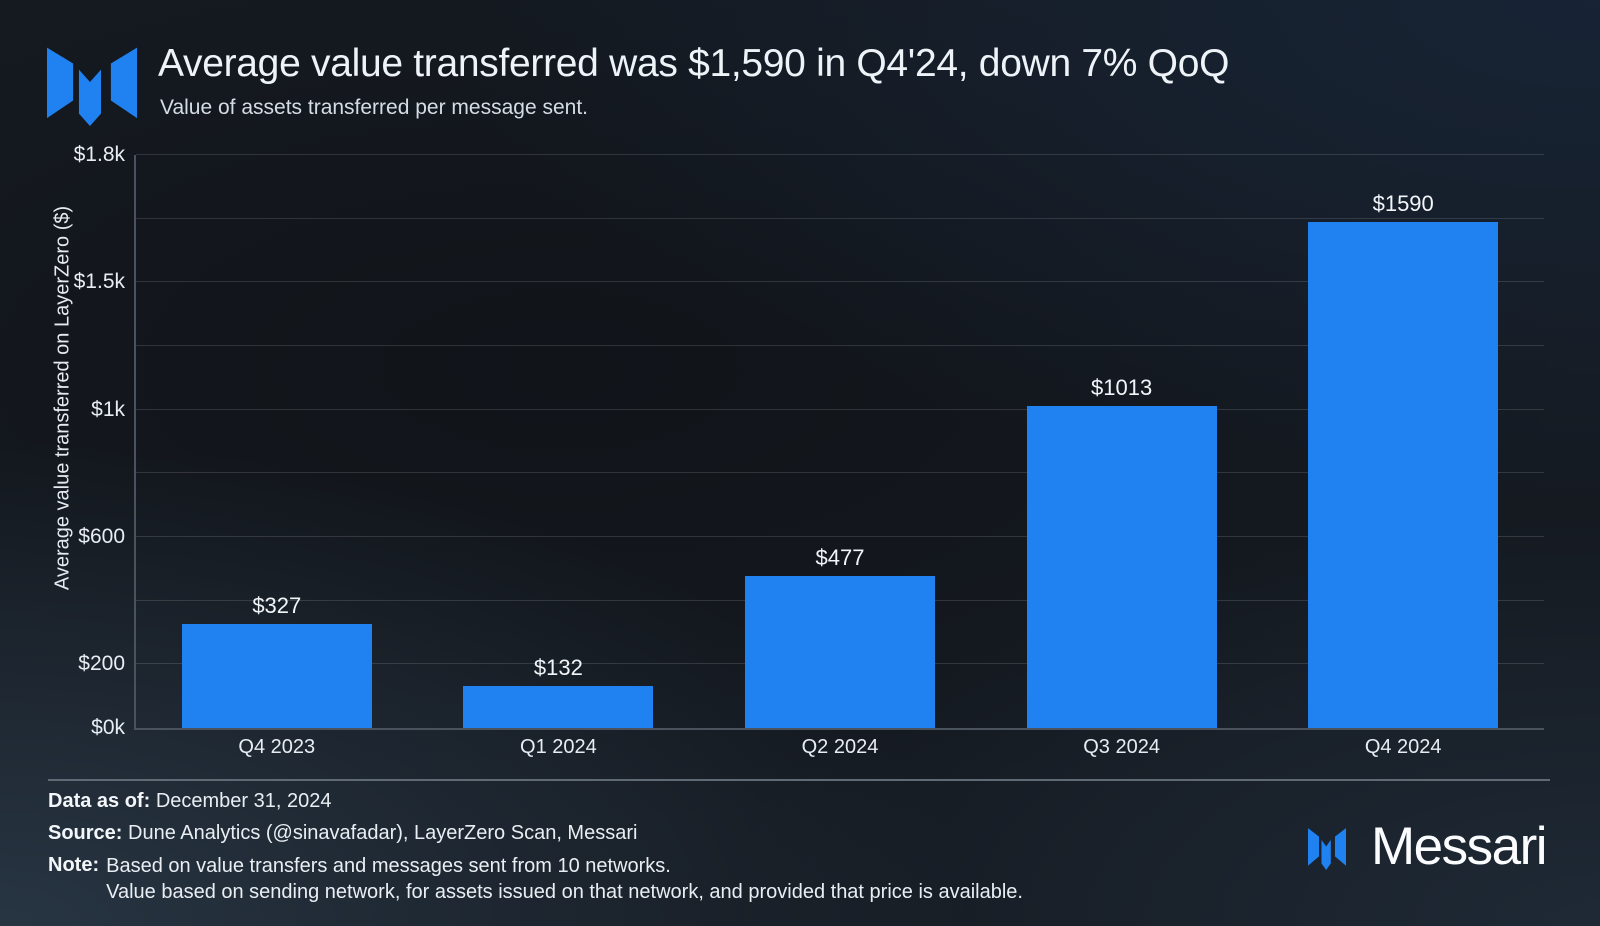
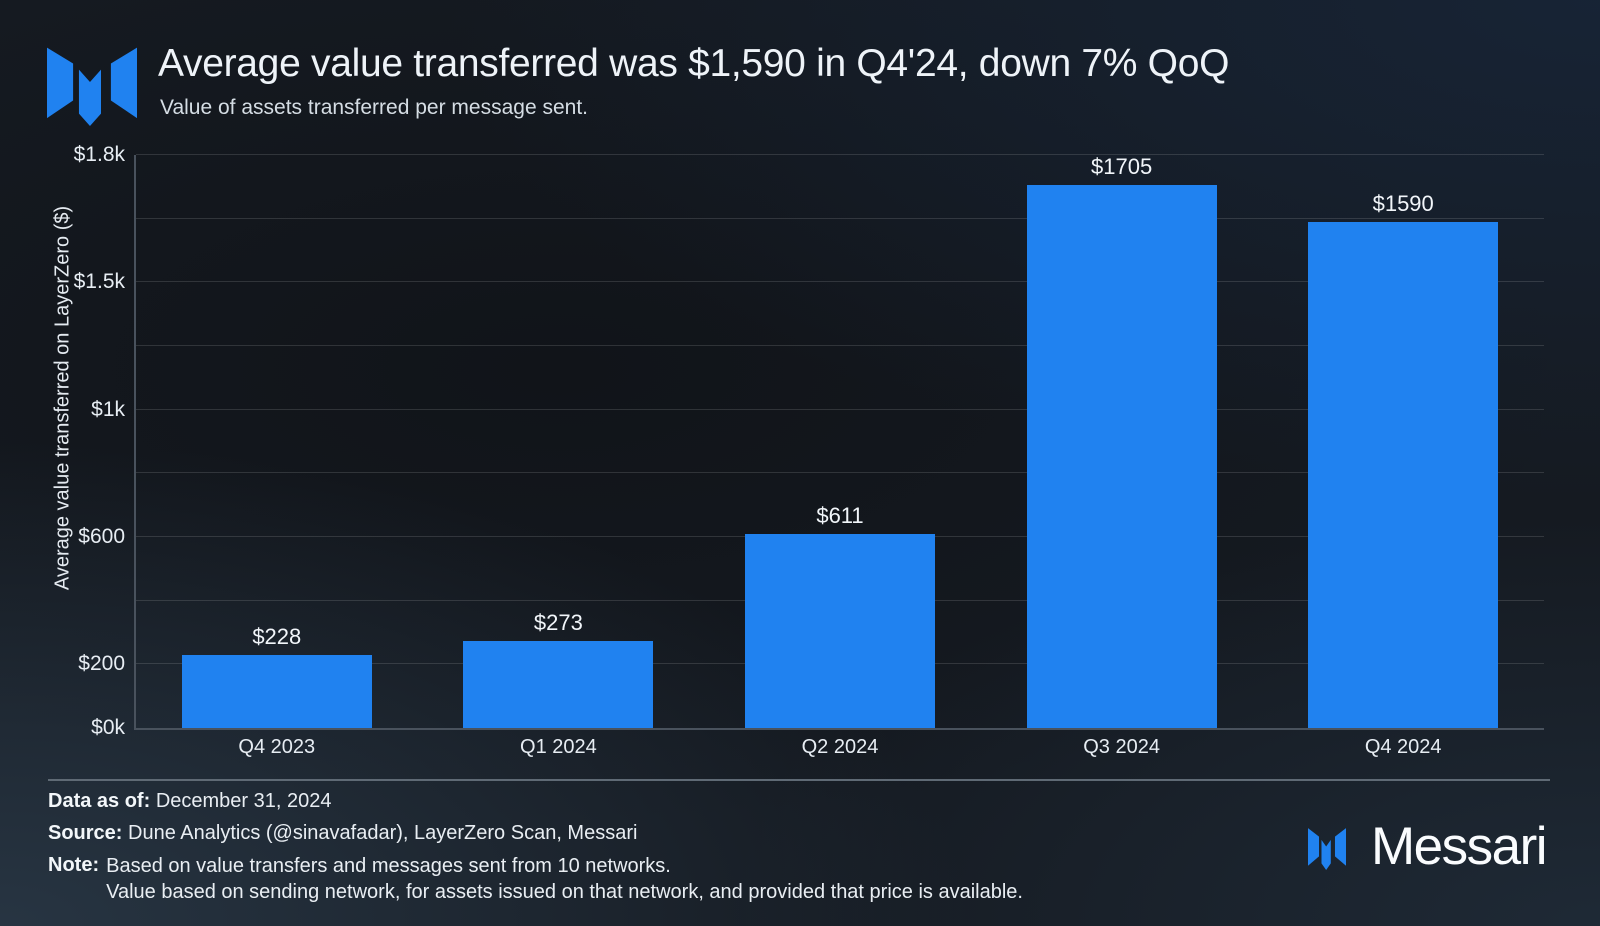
Q4 2023: $327 -> $228
Q1 2024: $132 -> $273
Q2 2024: $477 -> $611
Q3 2024: $1013 -> $1705
